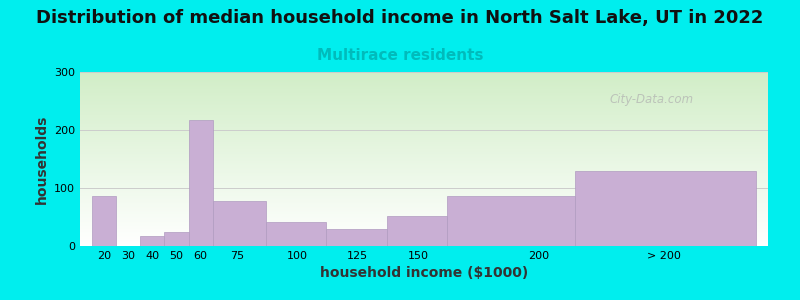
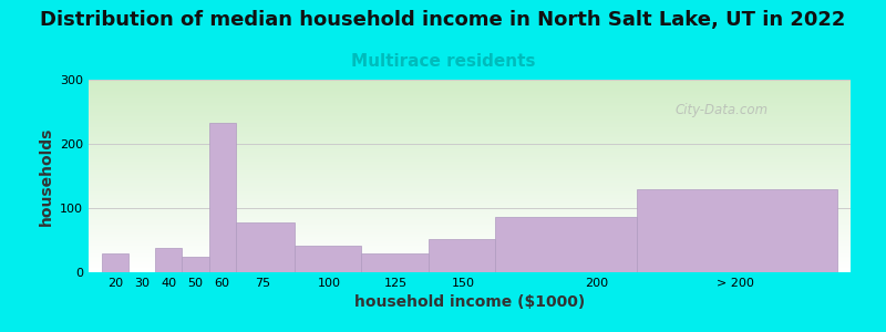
20: 86 -> 30
40: 18 -> 38
60: 218 -> 232
